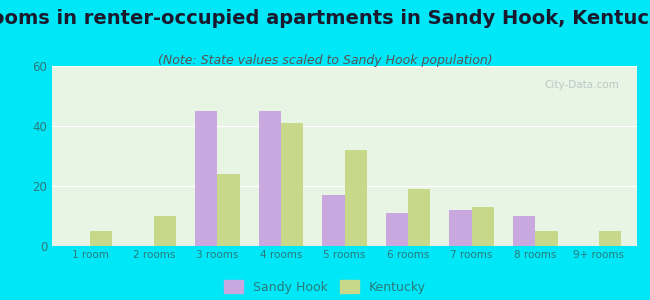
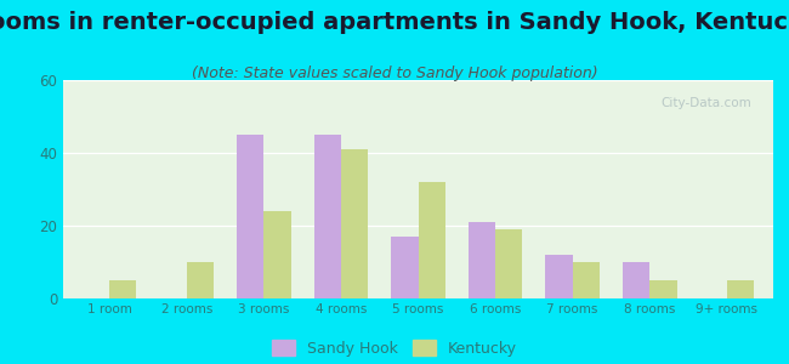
Sandy Hook/6 rooms: 11 -> 21
Kentucky/7 rooms: 13 -> 10
